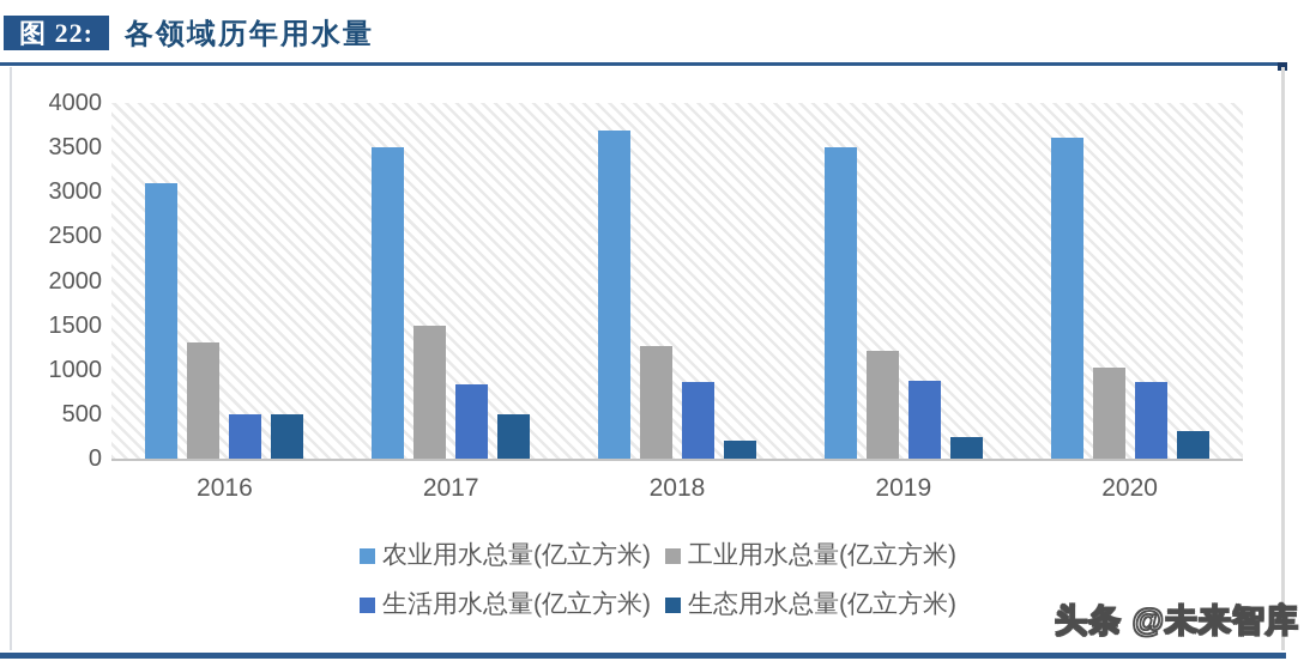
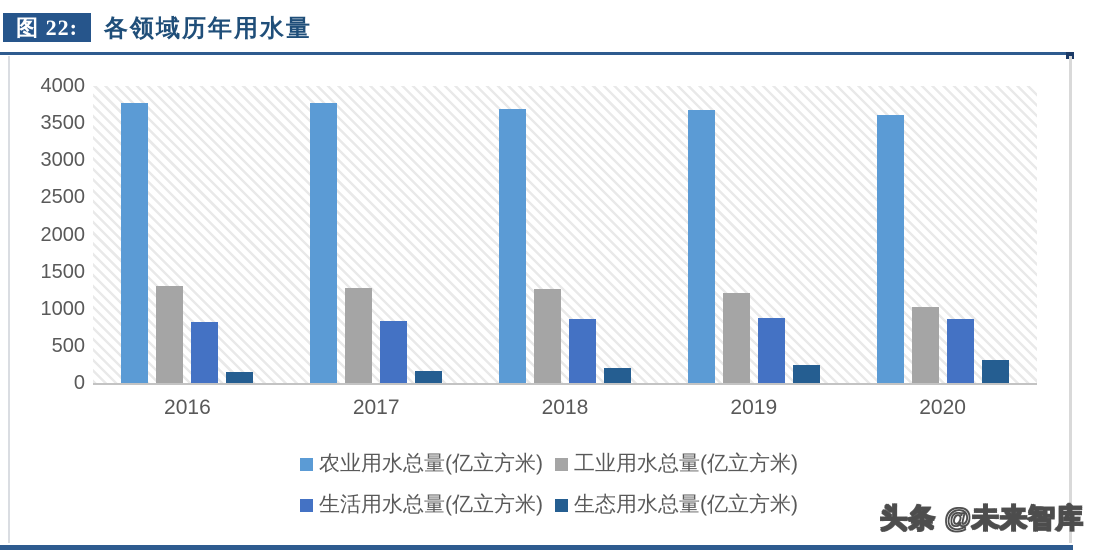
农业用水总量(亿立方米)/2016: 3100 -> 3800
生活用水总量(亿立方米)/2016: 500 -> 800
生态用水总量(亿立方米)/2016: 500 -> 100
农业用水总量(亿立方米)/2017: 3500 -> 3800
工业用水总量(亿立方米)/2017: 1500 -> 1300
生态用水总量(亿立方米)/2017: 500 -> 200
农业用水总量(亿立方米)/2019: 3500 -> 3700
